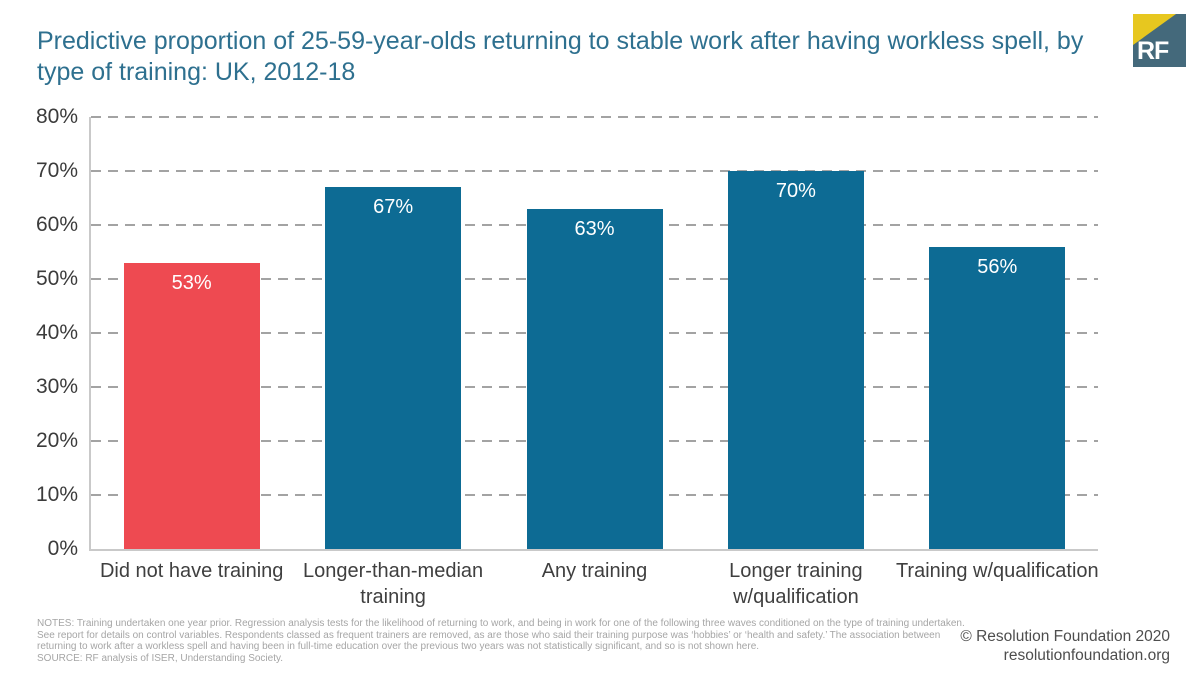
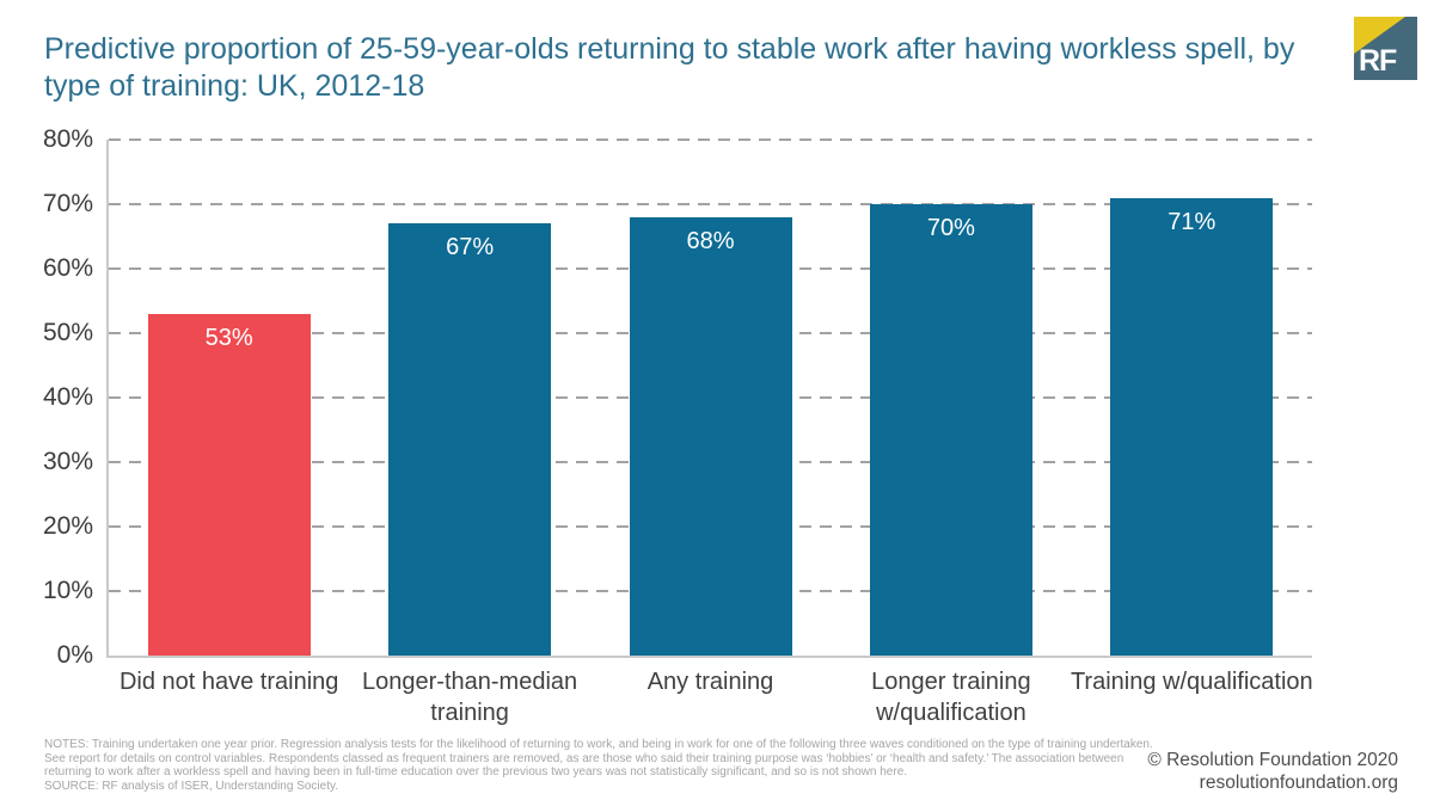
Any training: 63% -> 68%
Training w/qualification: 56% -> 71%
